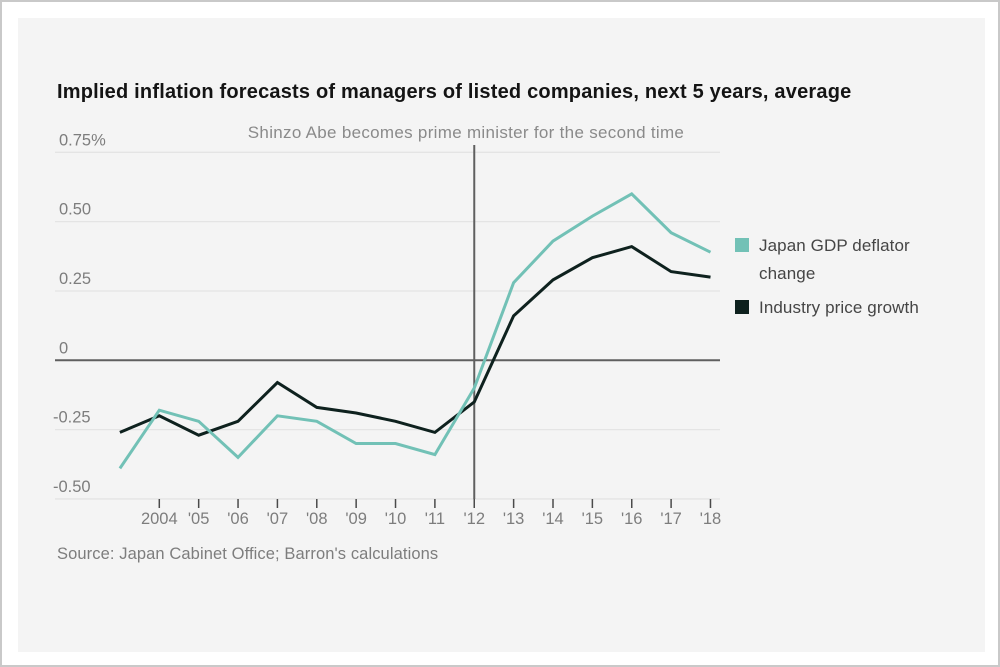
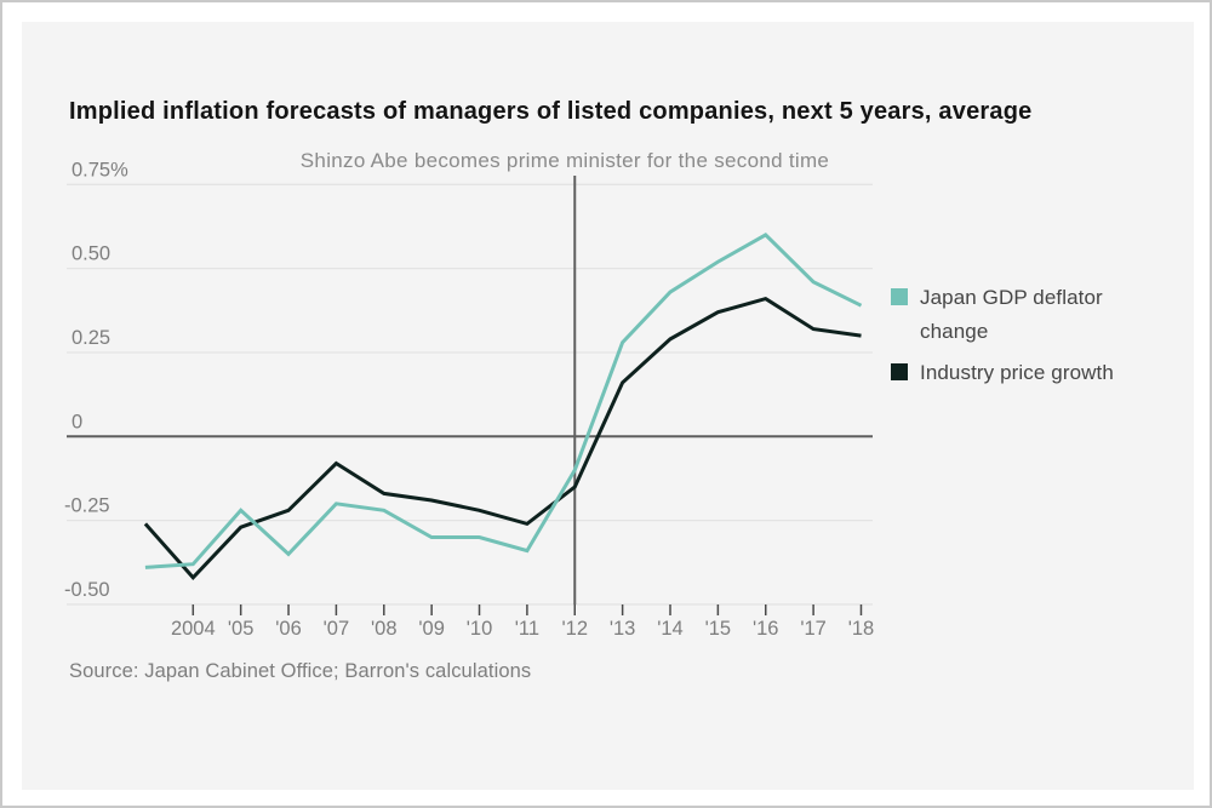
Japan GDP deflator change/2004: -0.18% -> -0.38%
Industry price growth/2004: -0.20% -> -0.42%
